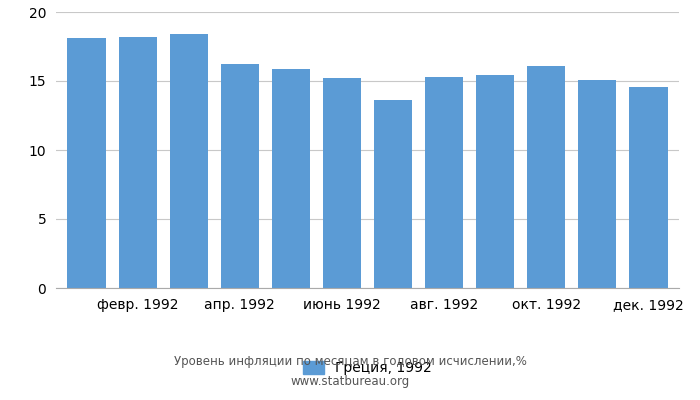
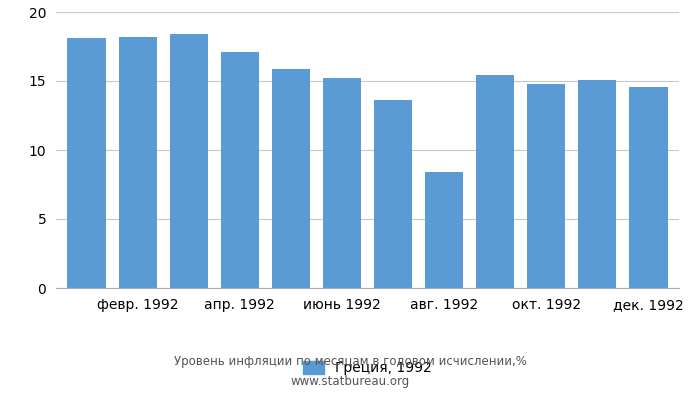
апр. 1992: 16.2 -> 17.1
авг. 1992: 15.3 -> 8.4
окт. 1992: 16.1 -> 14.8
